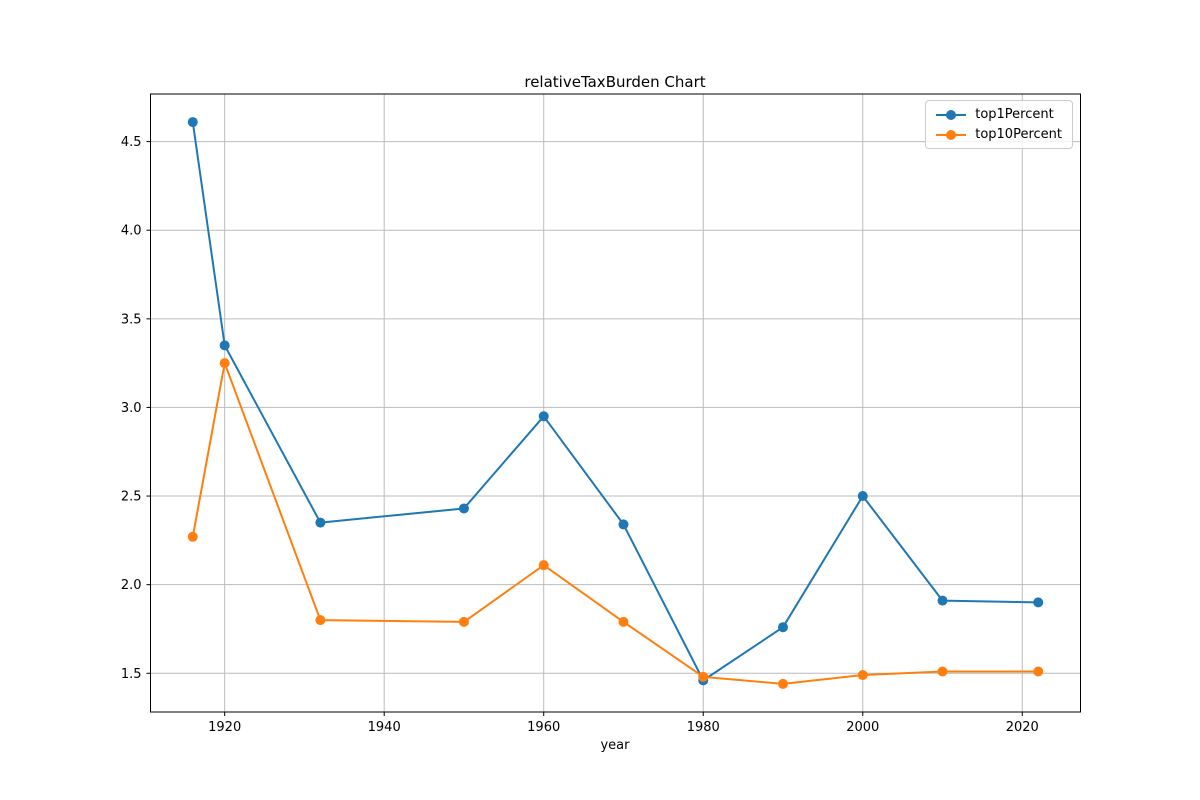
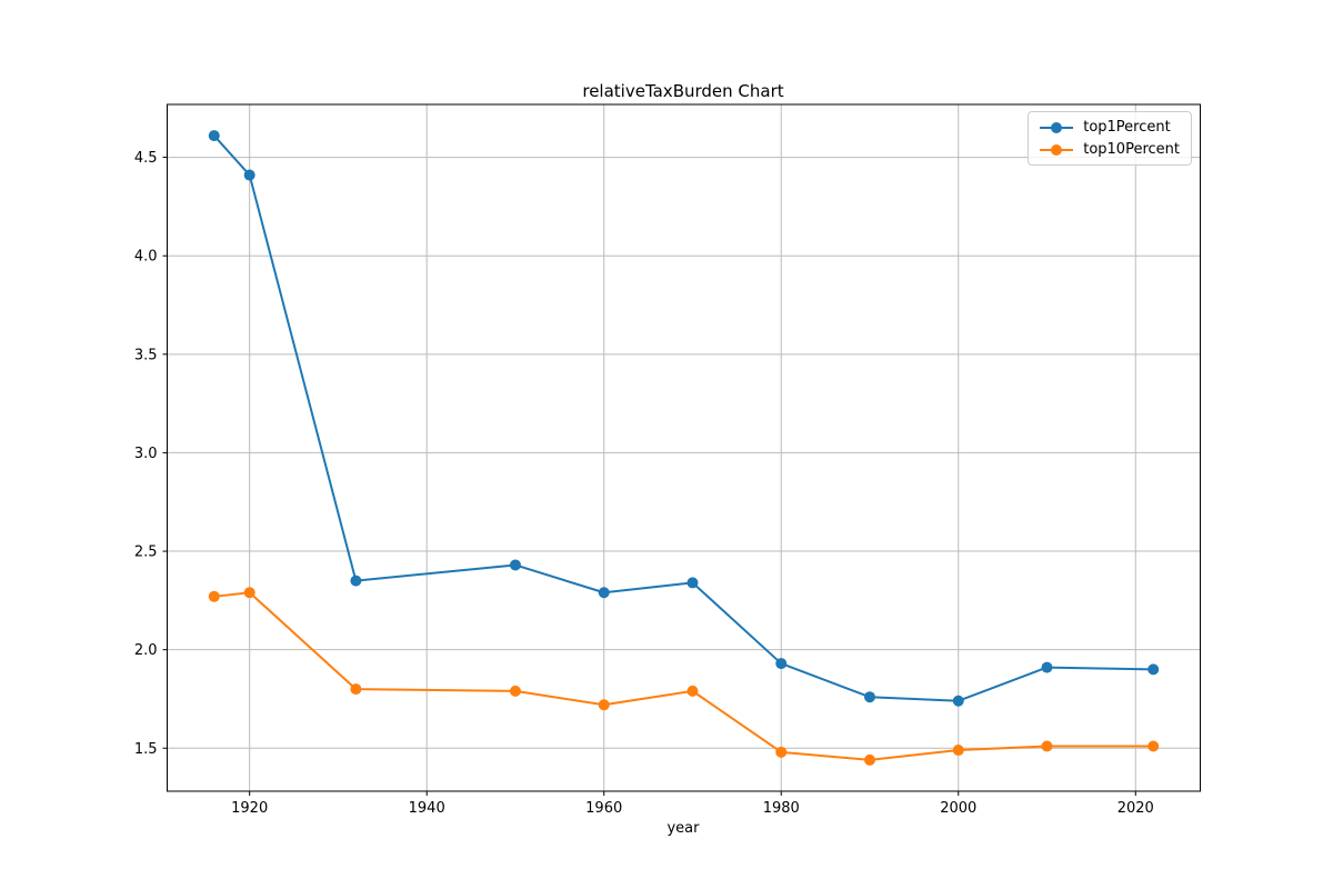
top1Percent/1920: 3.35 -> 4.41
top10Percent/1920: 3.25 -> 2.29
top1Percent/1960: 2.95 -> 2.29
top10Percent/1960: 2.11 -> 1.72
top1Percent/1980: 1.46 -> 1.93
top1Percent/2000: 2.50 -> 1.74
